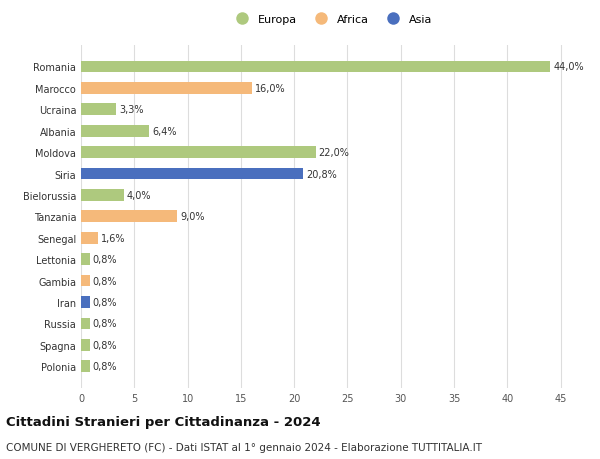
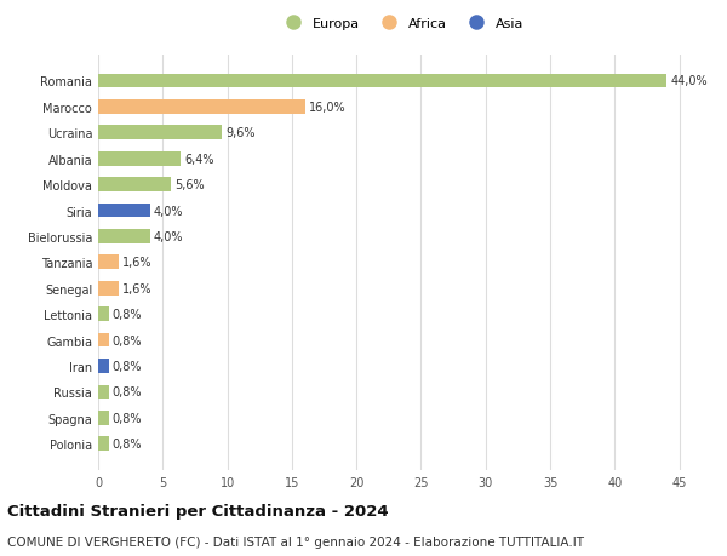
Ucraina: 3,3% -> 9,6%
Moldova: 22,0% -> 5,6%
Siria: 20,8% -> 4,0%
Tanzania: 9,0% -> 1,6%
